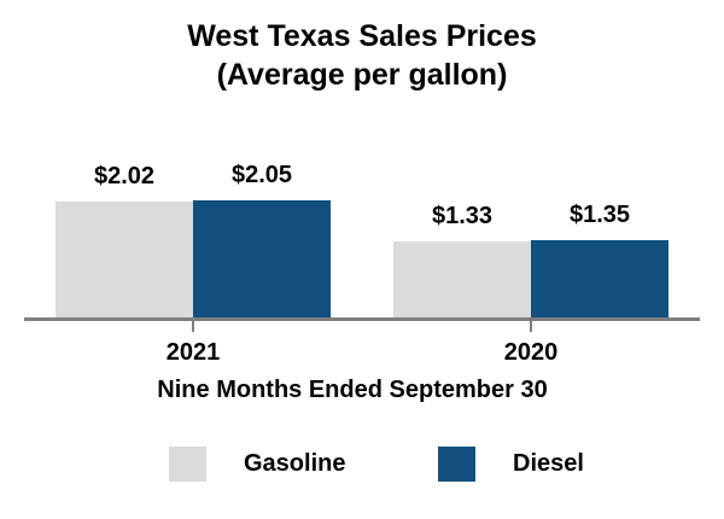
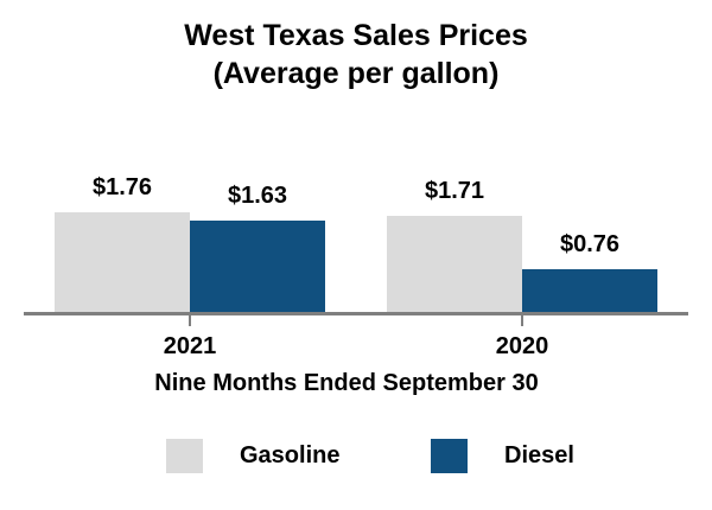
Gasoline/2021: $2.02 -> $1.76
Diesel/2021: $2.05 -> $1.63
Gasoline/2020: $1.33 -> $1.71
Diesel/2020: $1.35 -> $0.76
